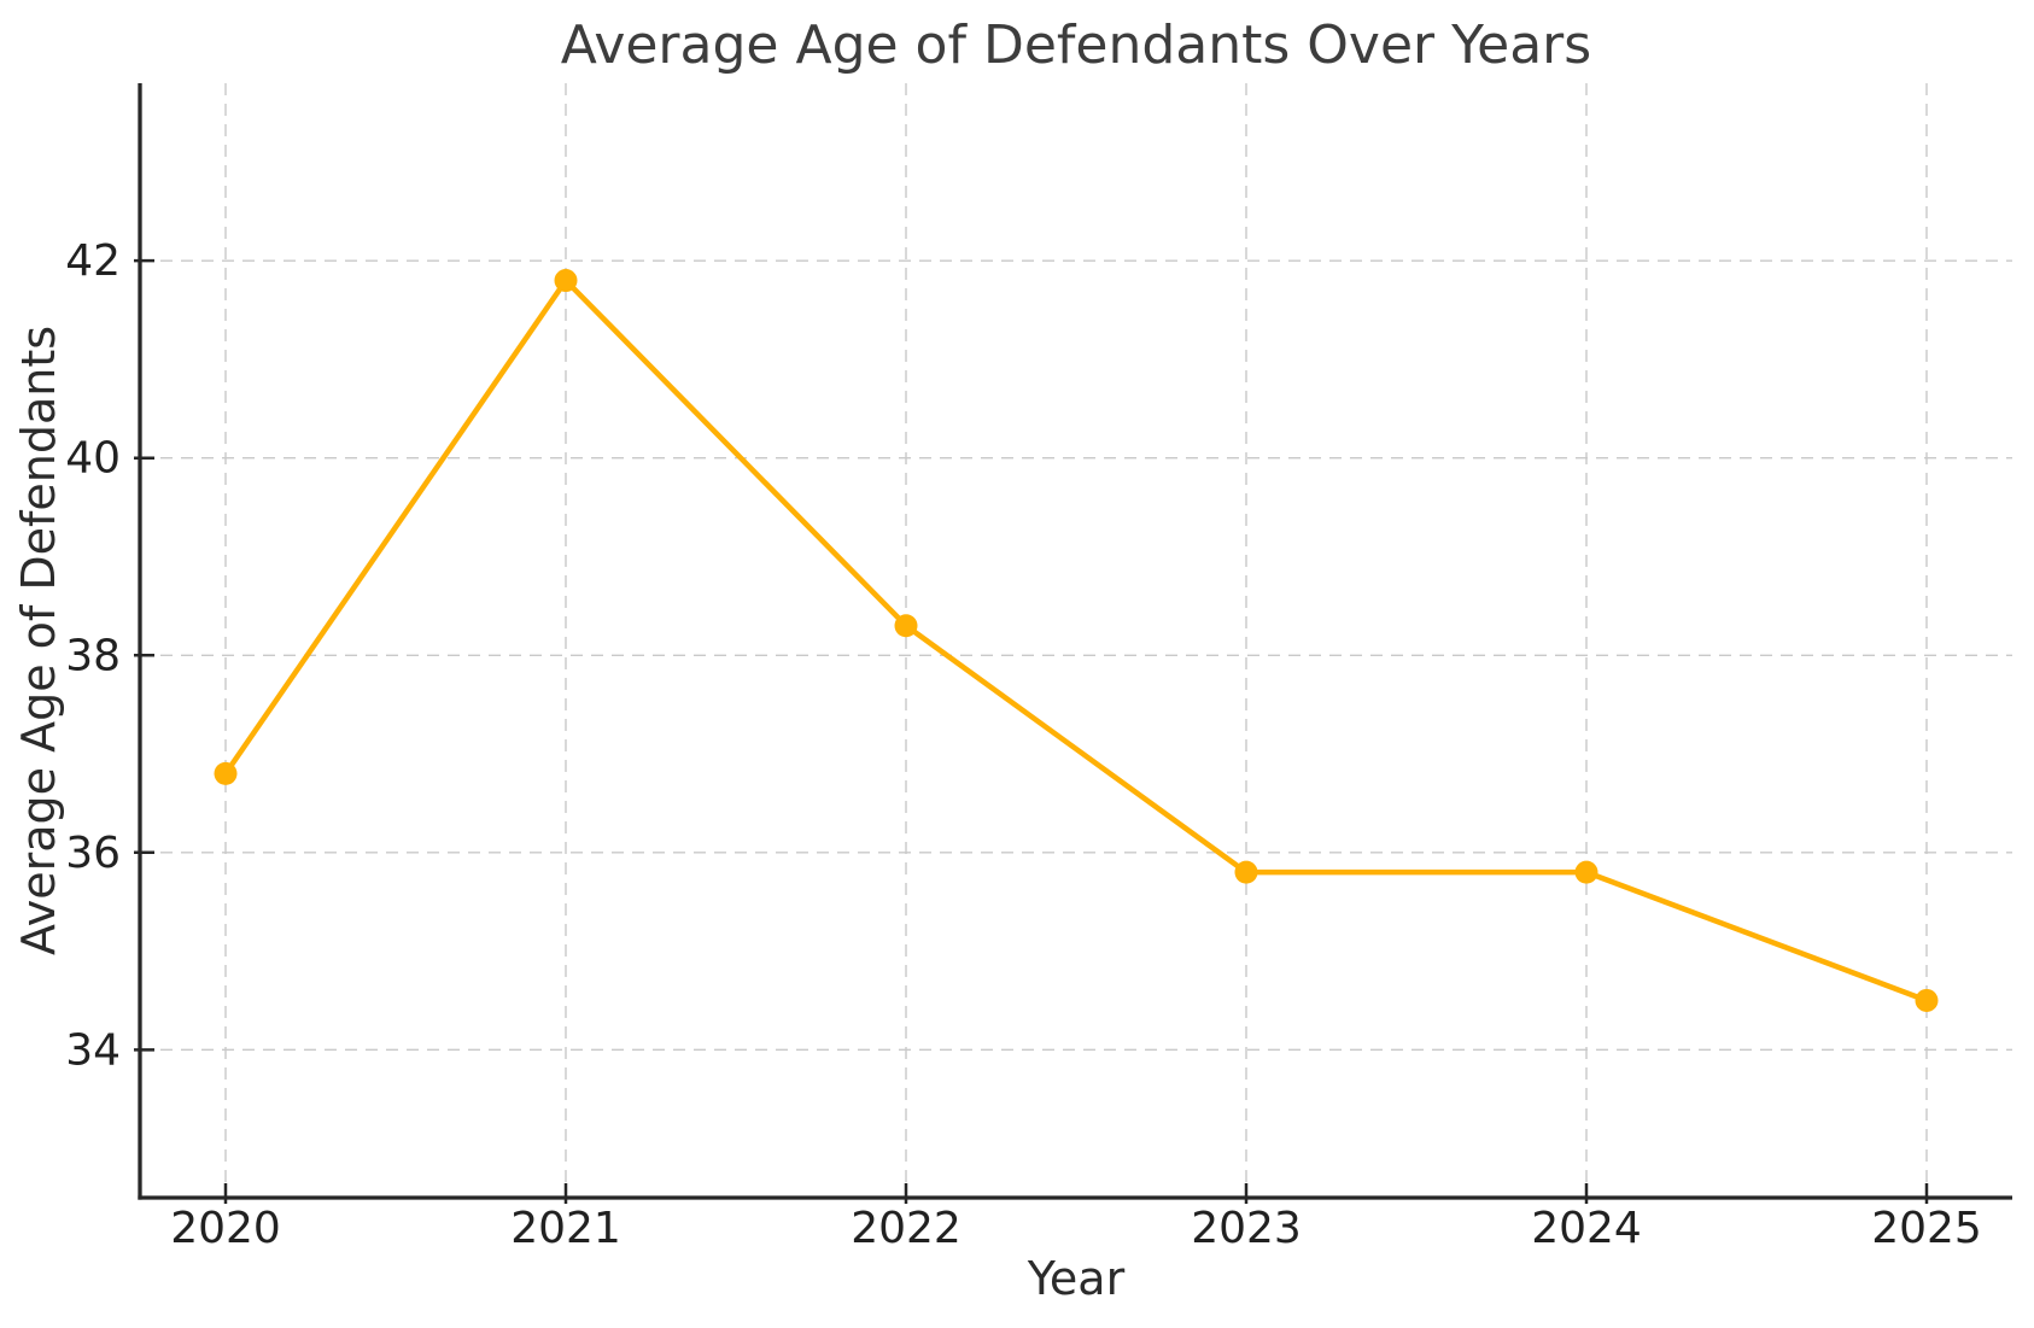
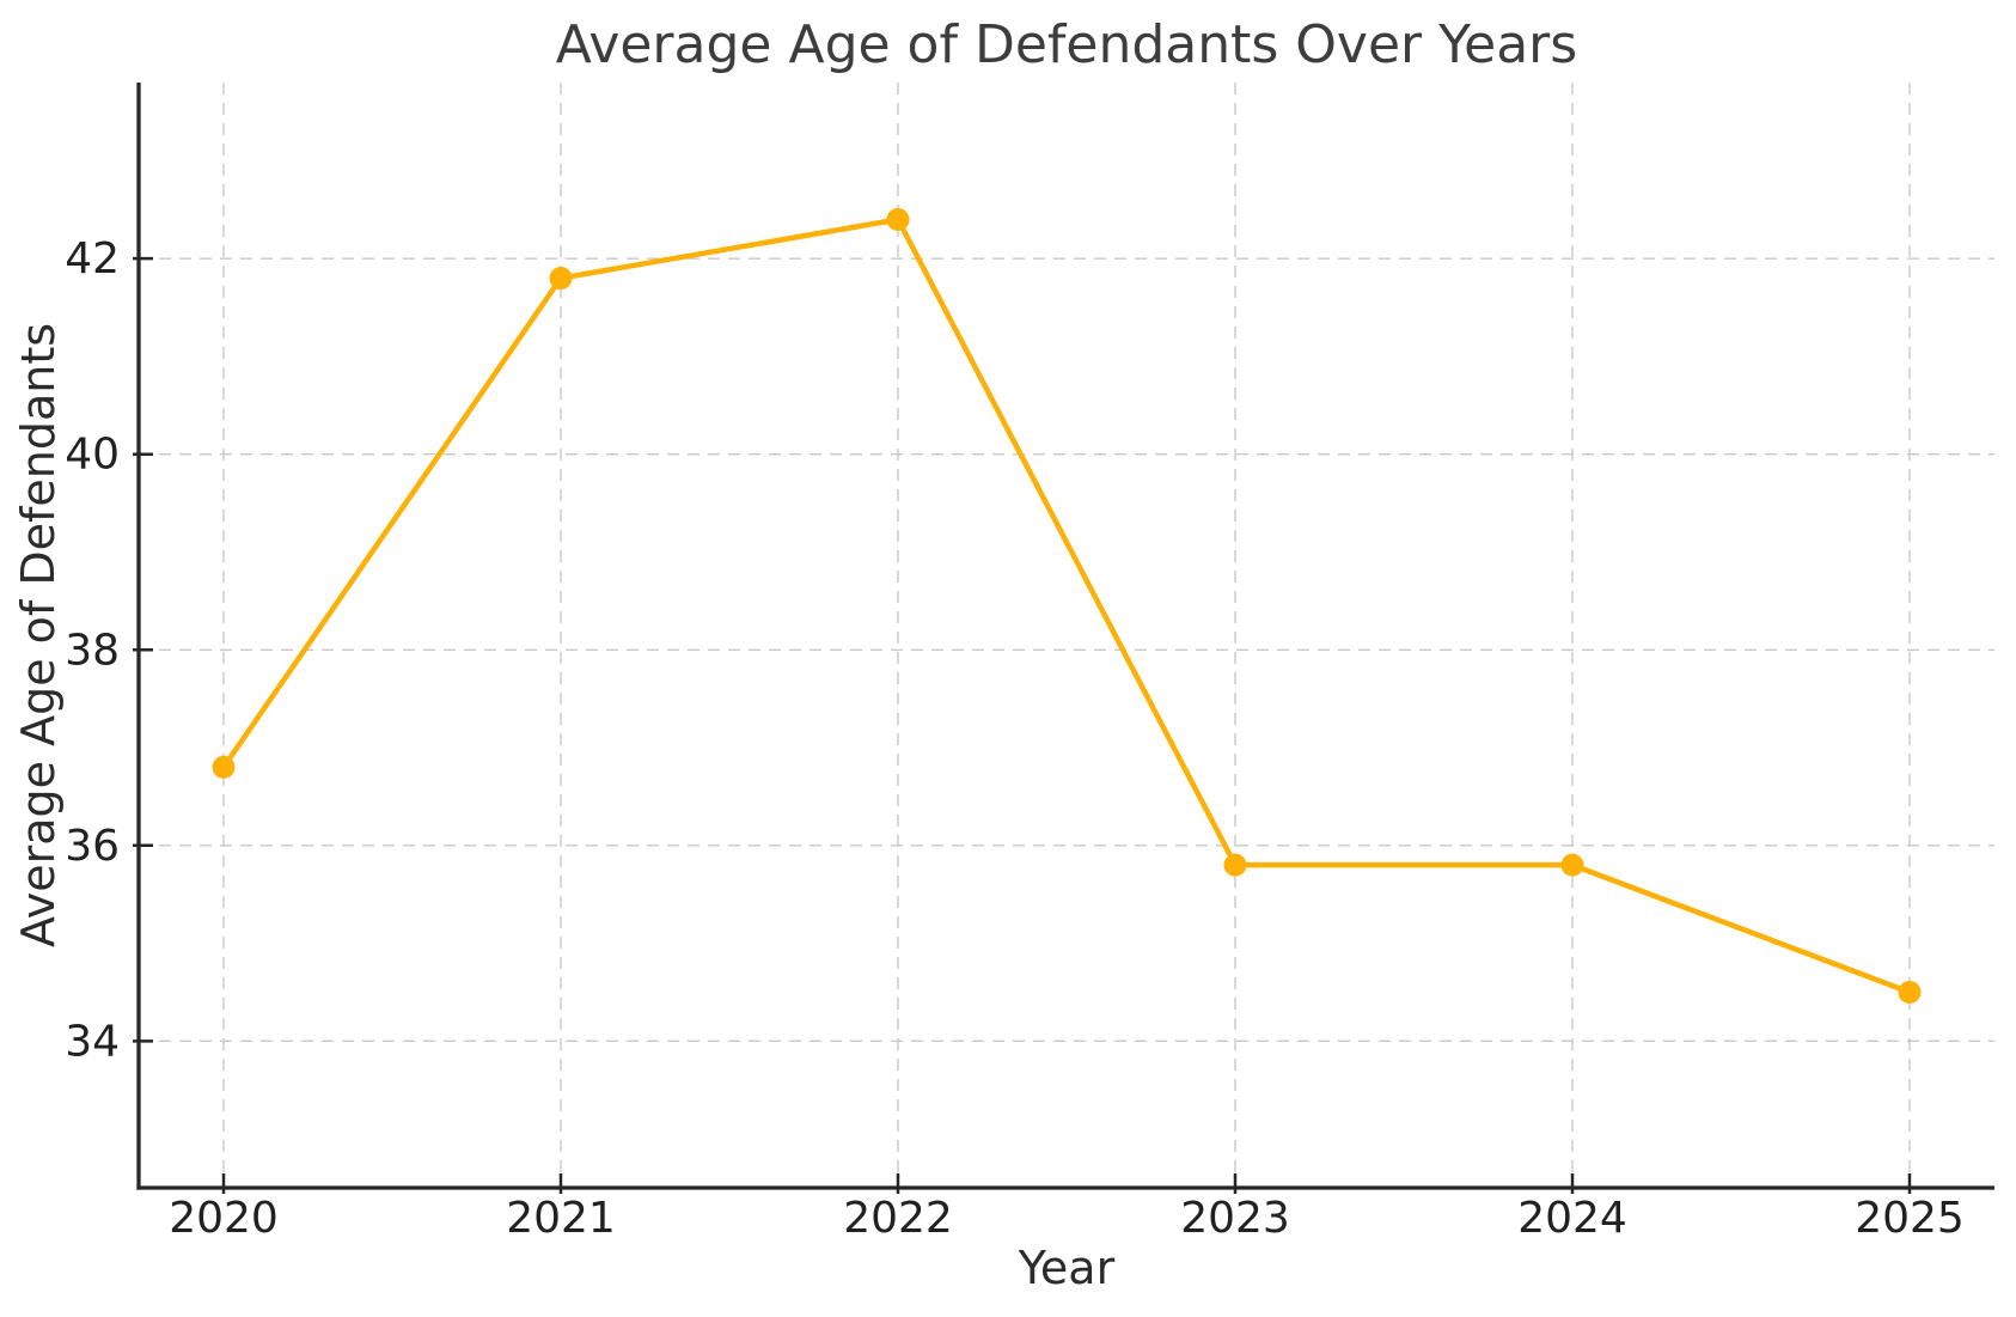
2022: 38.3 -> 42.4
